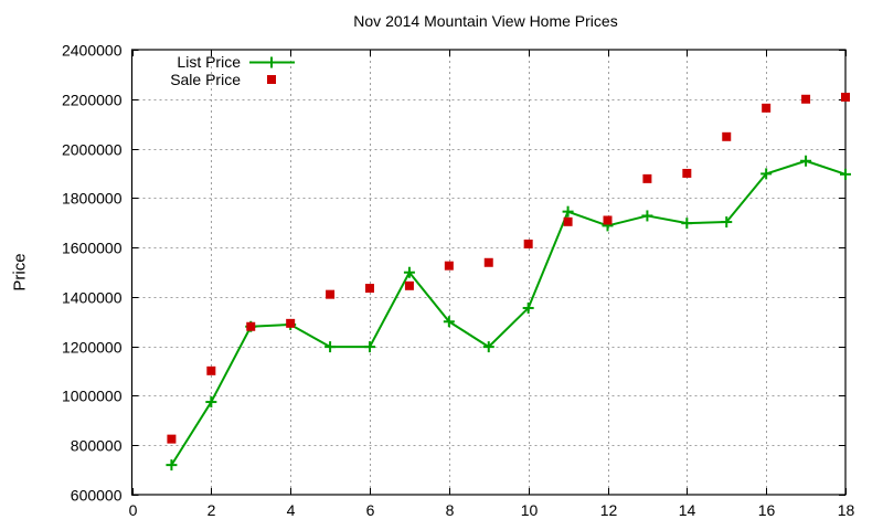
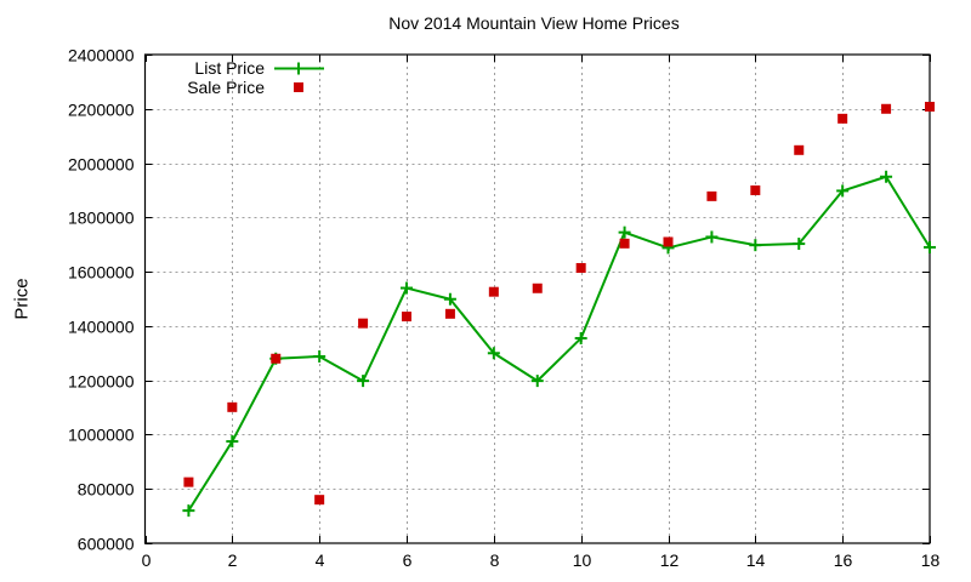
Sale Price/4: 1290000 -> 760000
List Price/6: 1200000 -> 1540000
List Price/18: 1900000 -> 1690000
